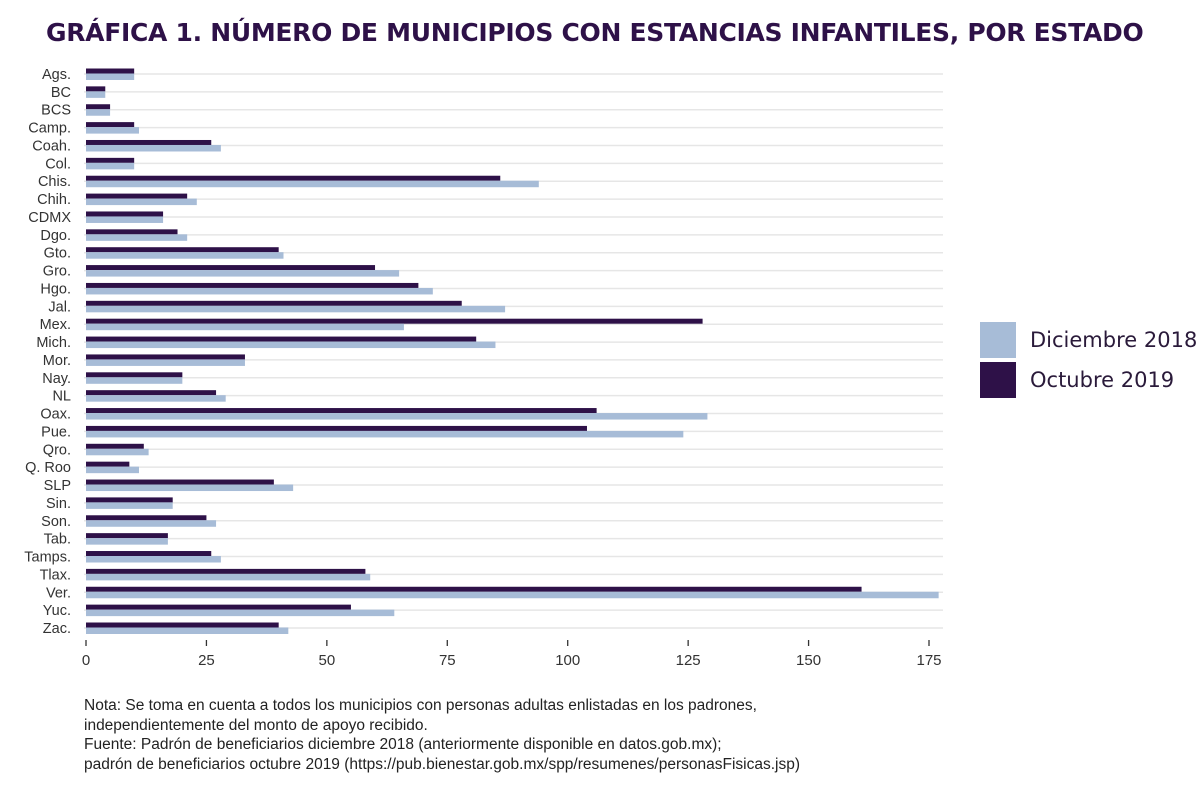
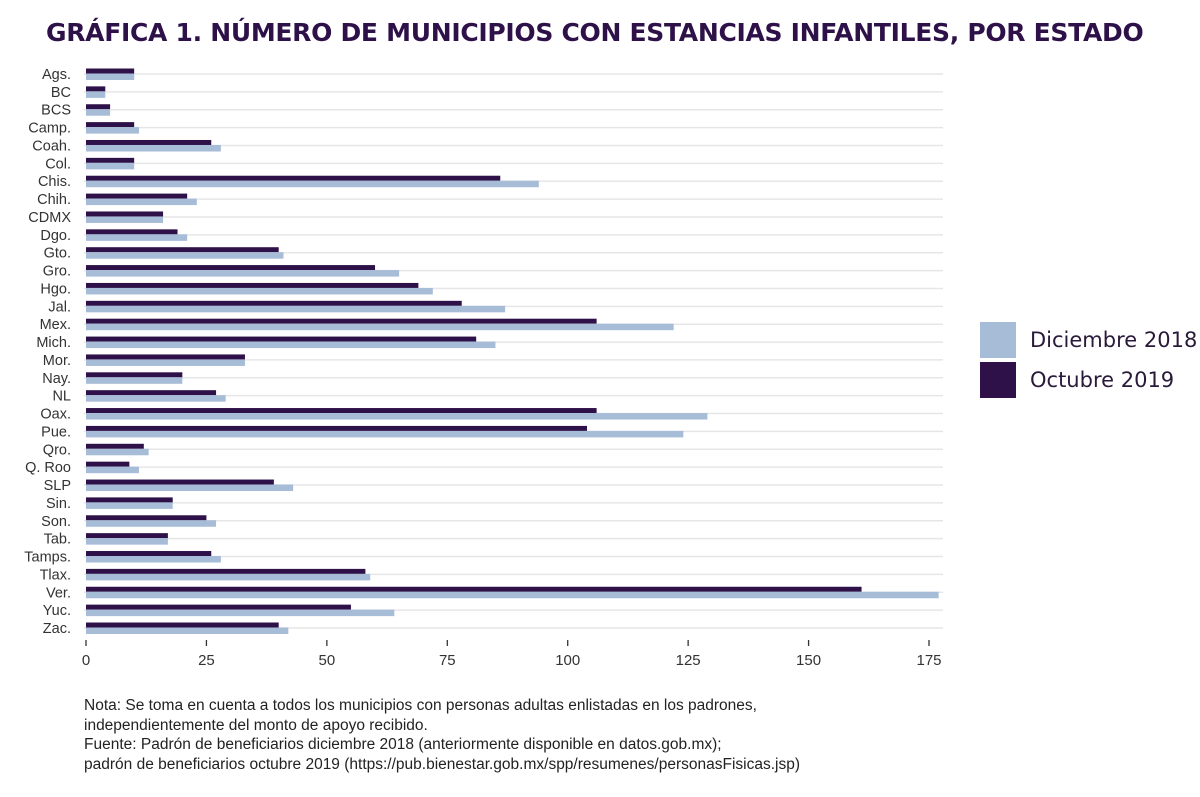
Diciembre 2018/Mex.: 66 -> 122
Octubre 2019/Mex.: 128 -> 106
